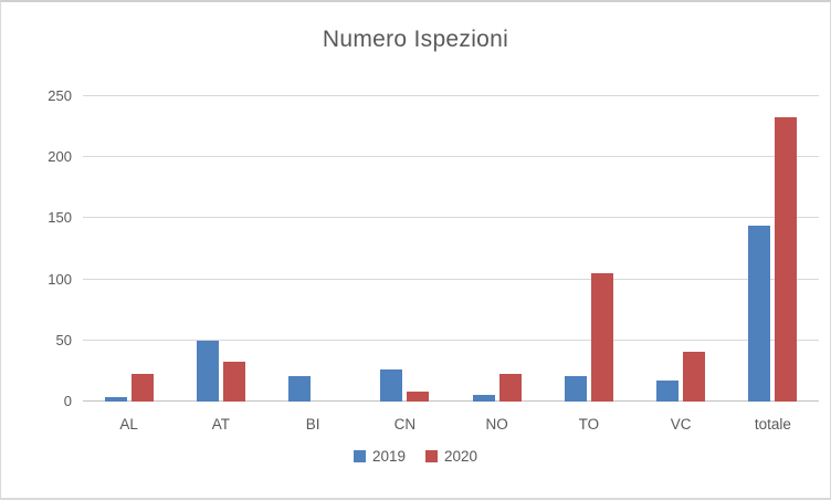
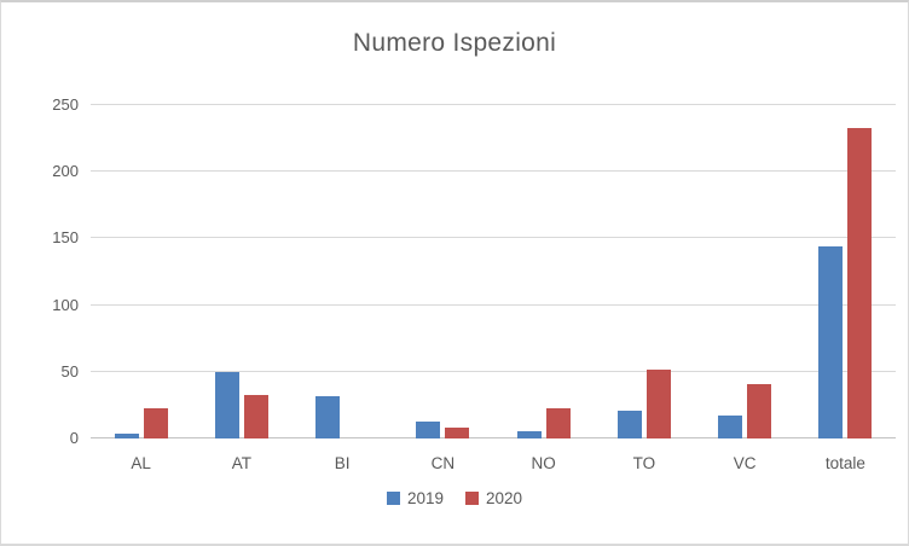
2019/BI: 21 -> 32
2019/CN: 26 -> 13
2020/TO: 105 -> 52
